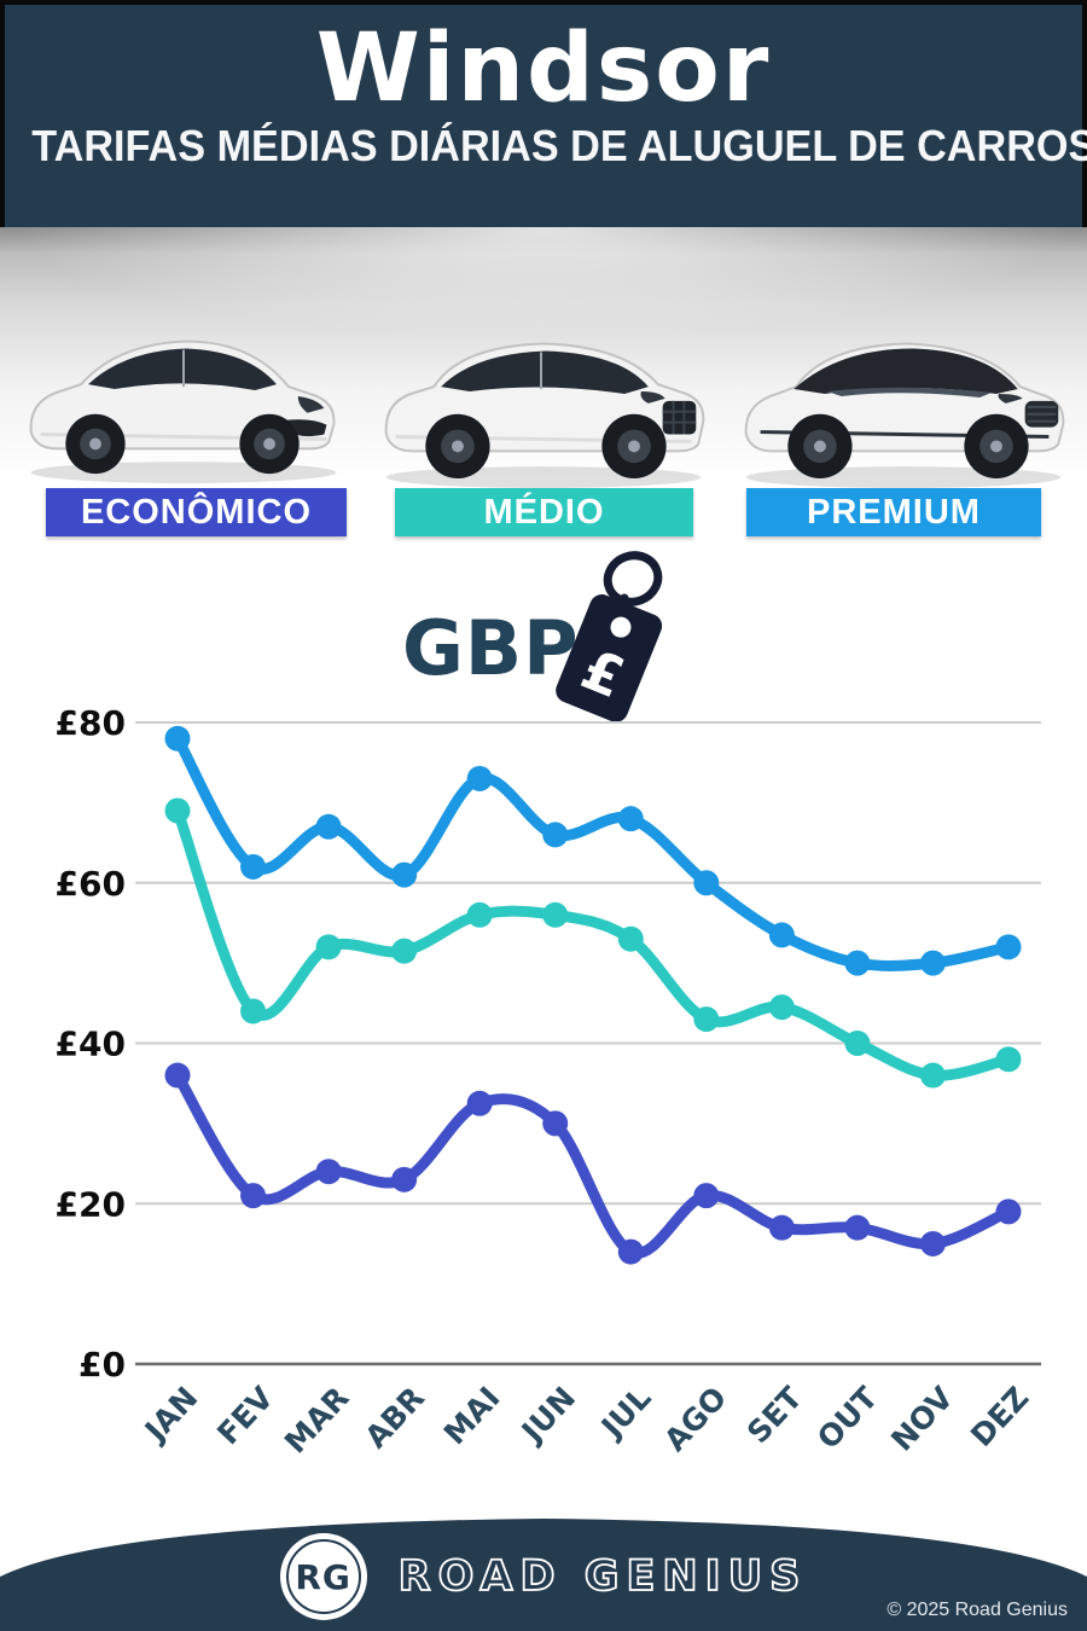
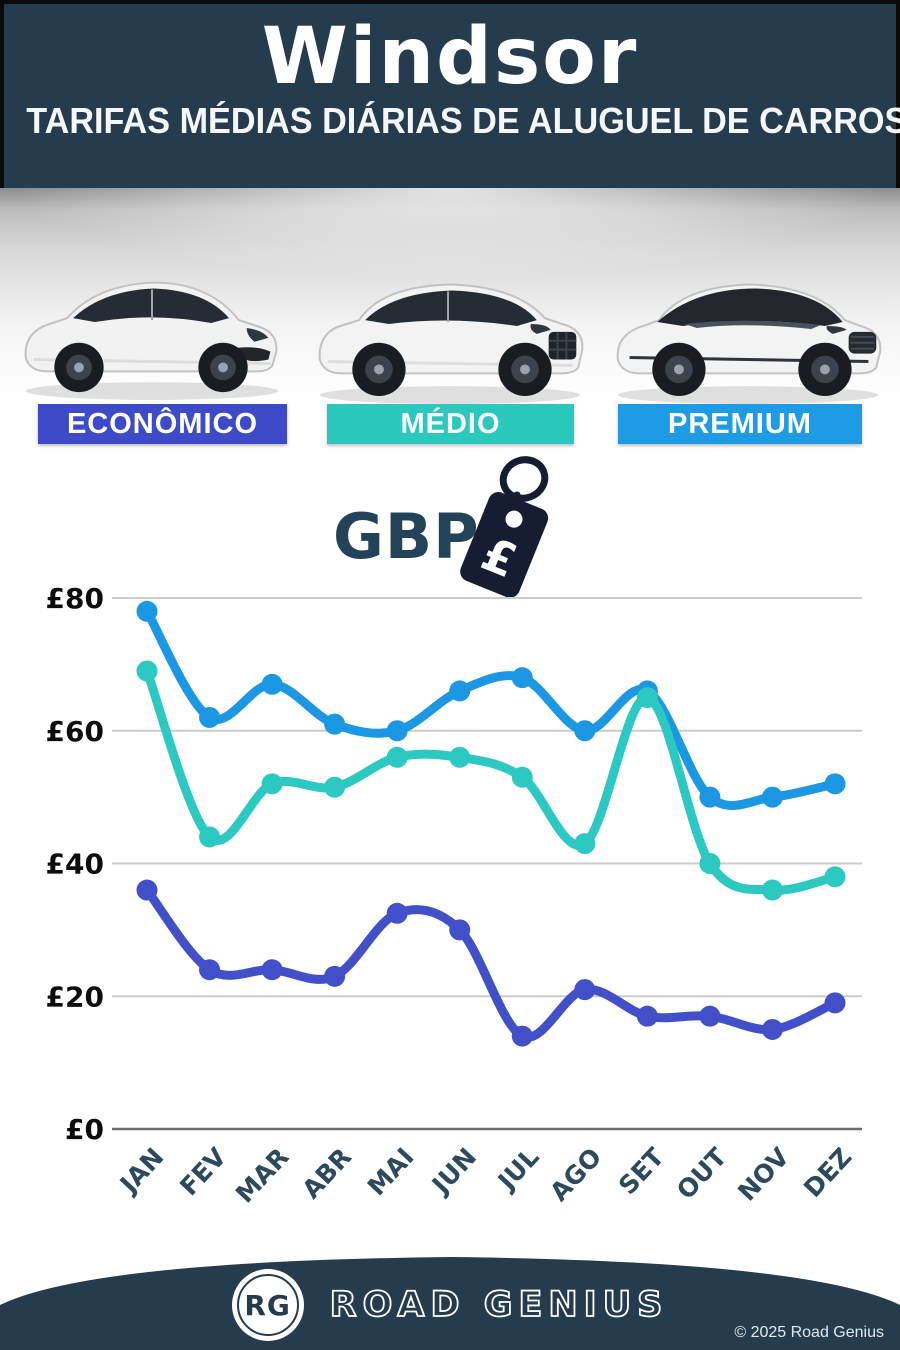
ECONÔMICO/FEV: £21 -> £24
PREMIUM/MAI: £73 -> £60
PREMIUM/SET: £54 -> £66
MÉDIO/SET: £44 -> £65
